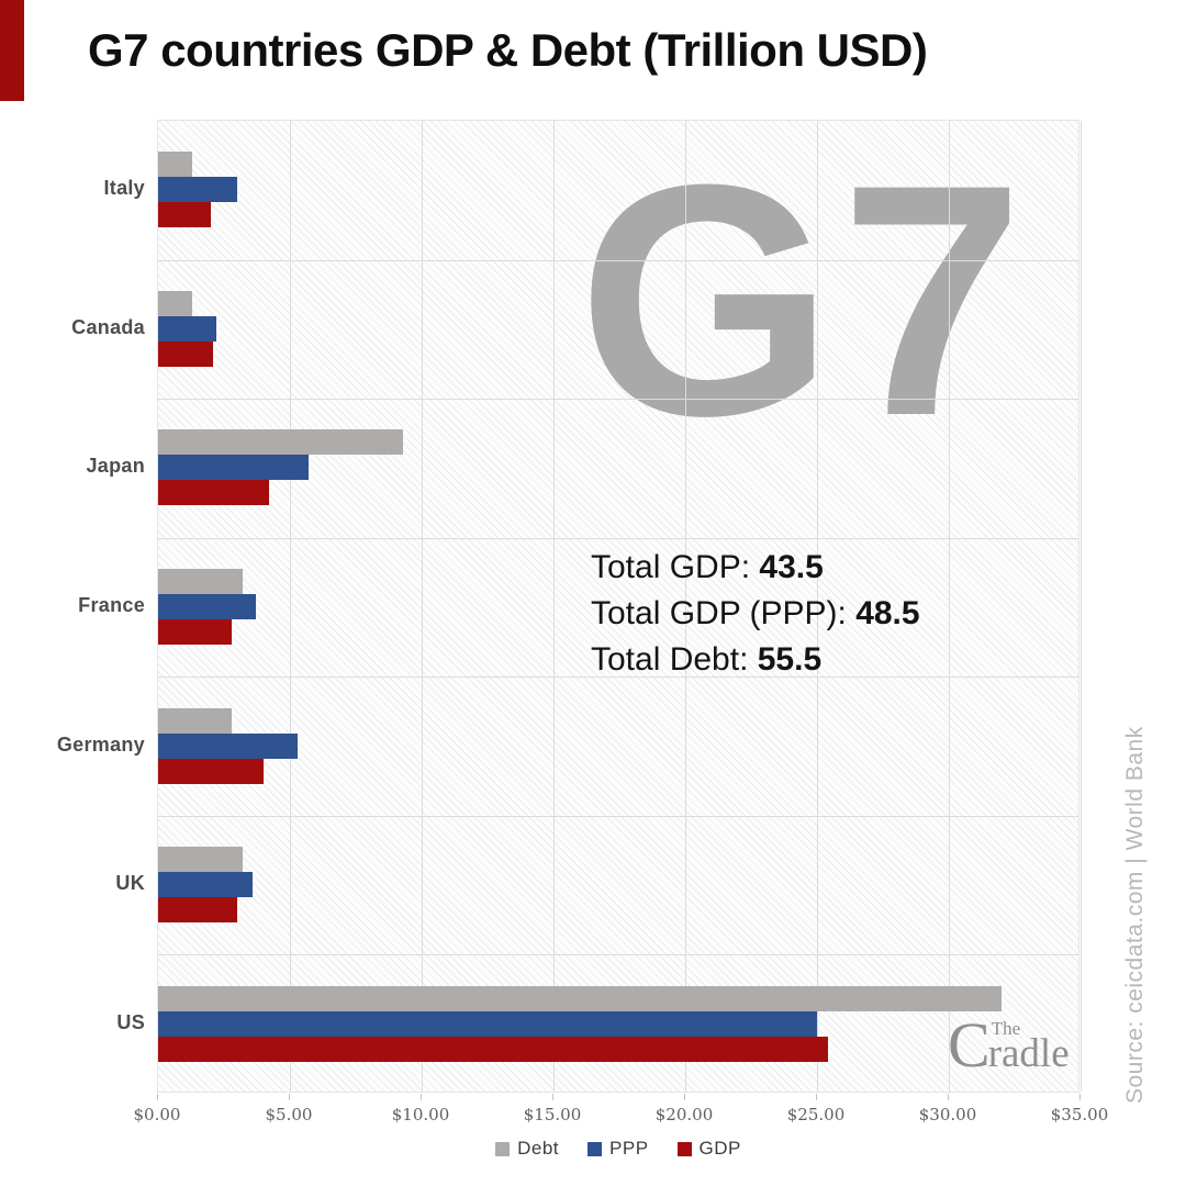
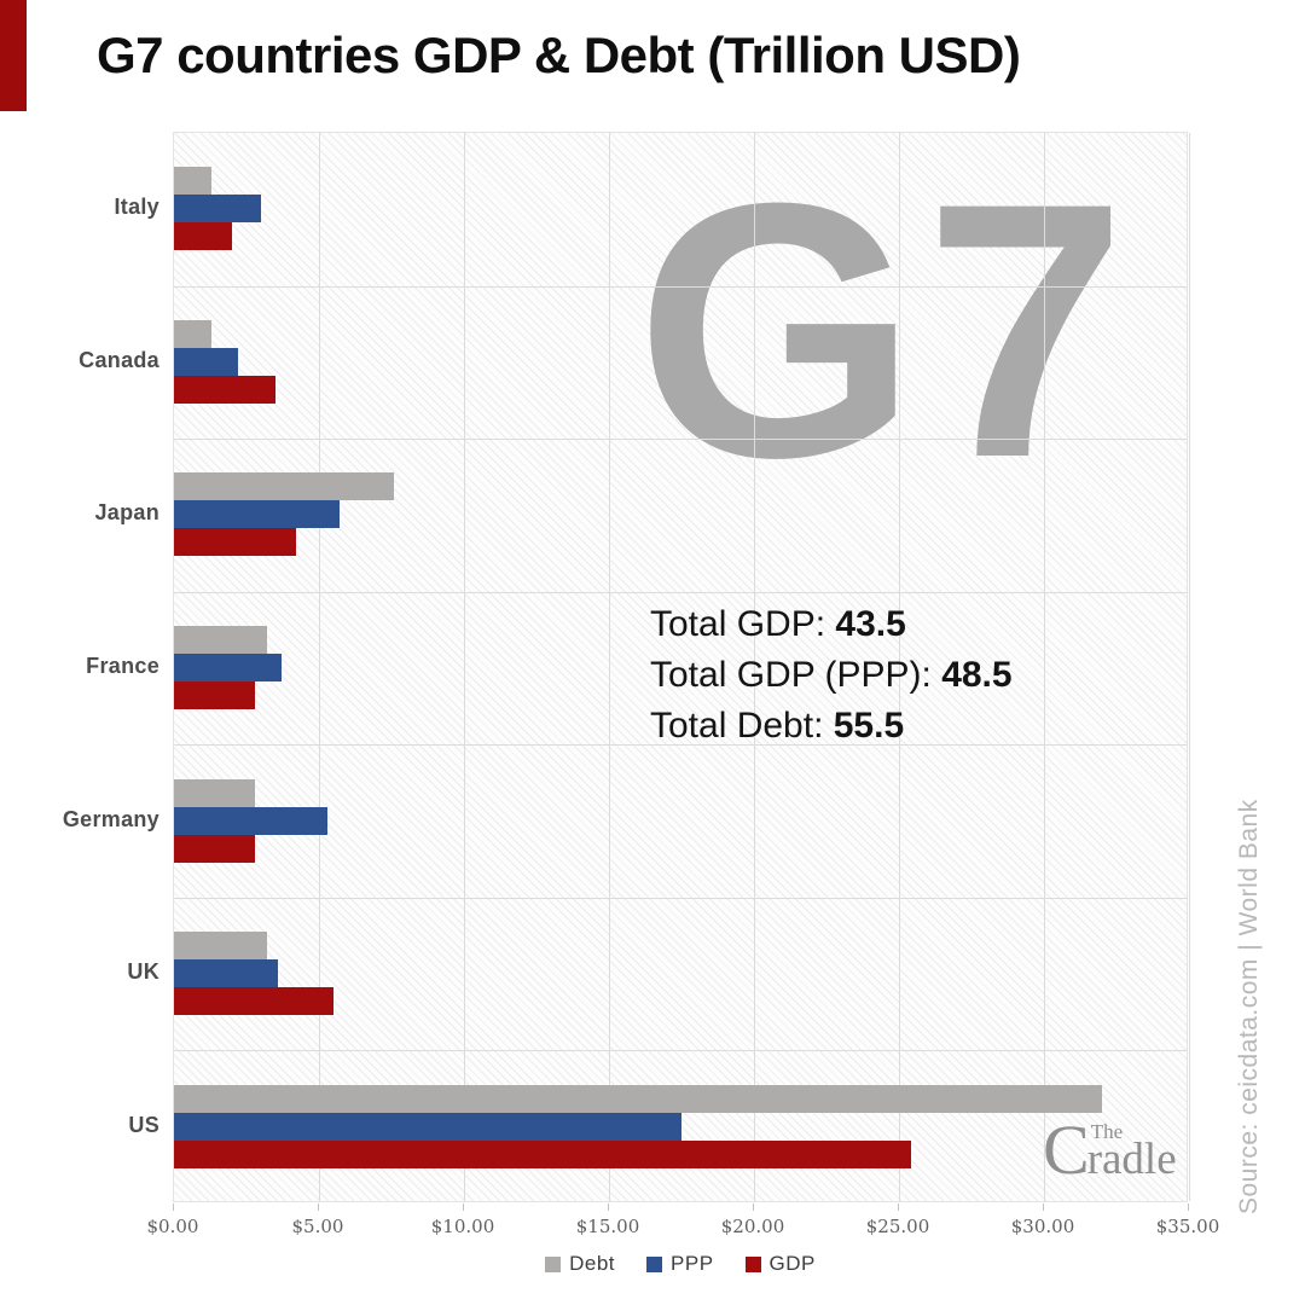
GDP/Canada: $2.1 -> $3.5
Debt/Japan: $9.3 -> $7.6
GDP/Germany: $4.0 -> $2.8
GDP/UK: $3.0 -> $5.5
PPP/US: $25.0 -> $17.5
